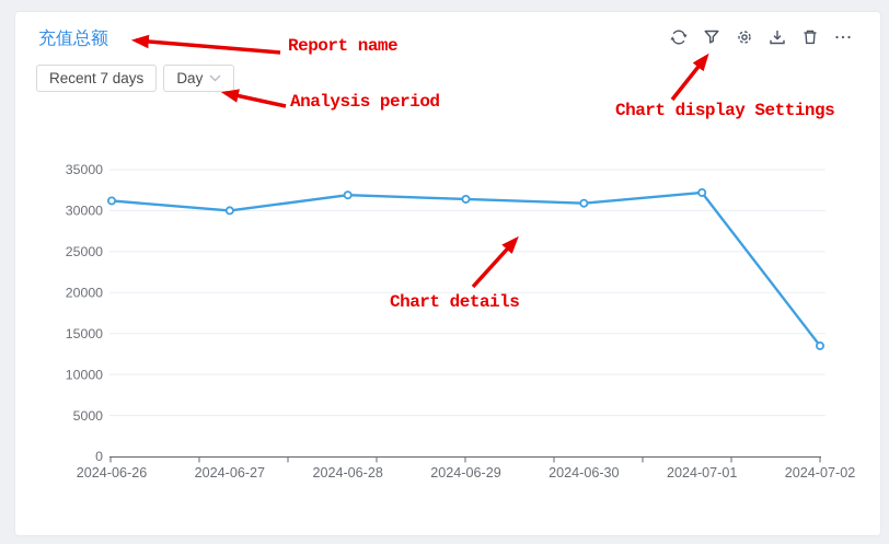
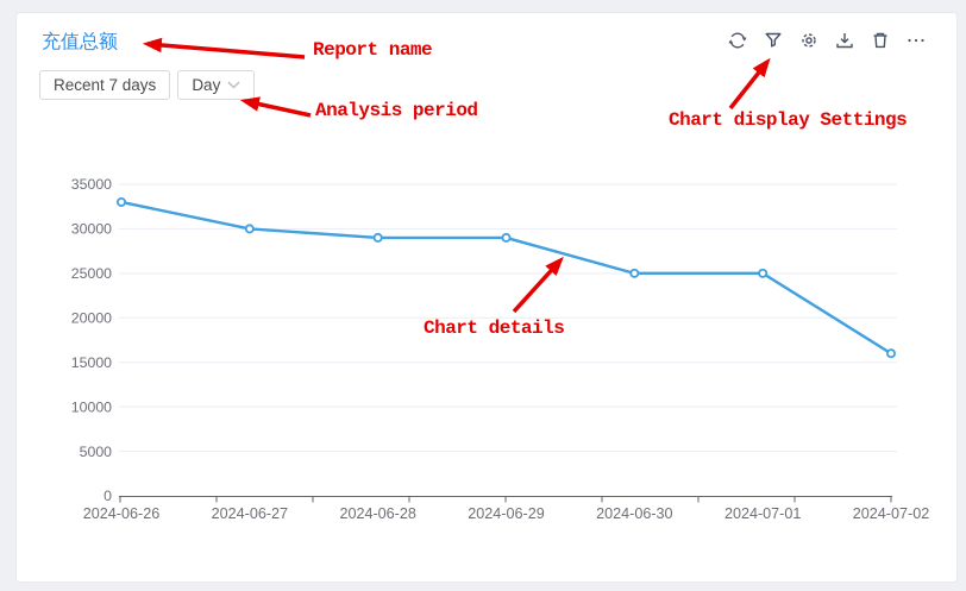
2024-06-26: 31000 -> 33000
2024-06-28: 32000 -> 29000
2024-06-29: 31000 -> 29000
2024-06-30: 31000 -> 25000
2024-07-01: 32000 -> 25000
2024-07-02: 14000 -> 16000
